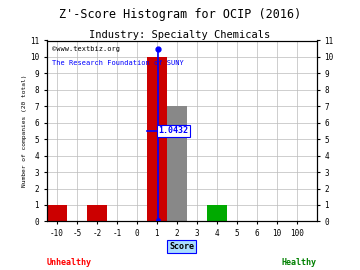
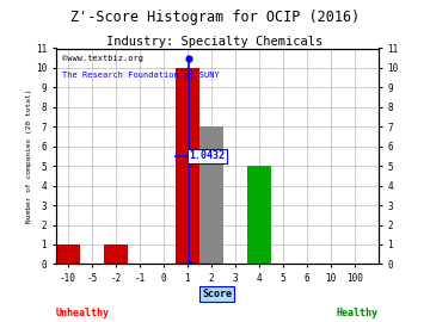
4: 1 -> 5
